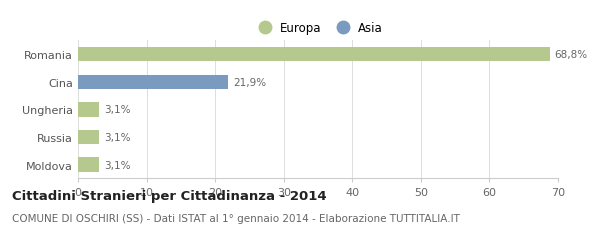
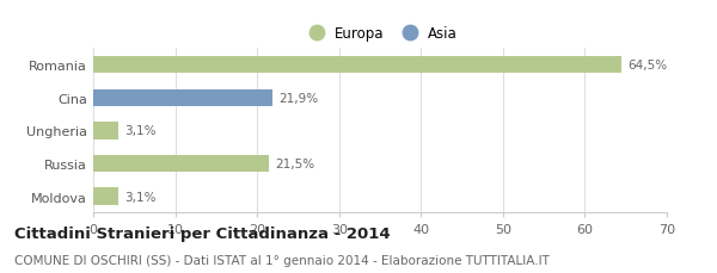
Romania: 68,8% -> 64,5%
Russia: 3,1% -> 21,5%
